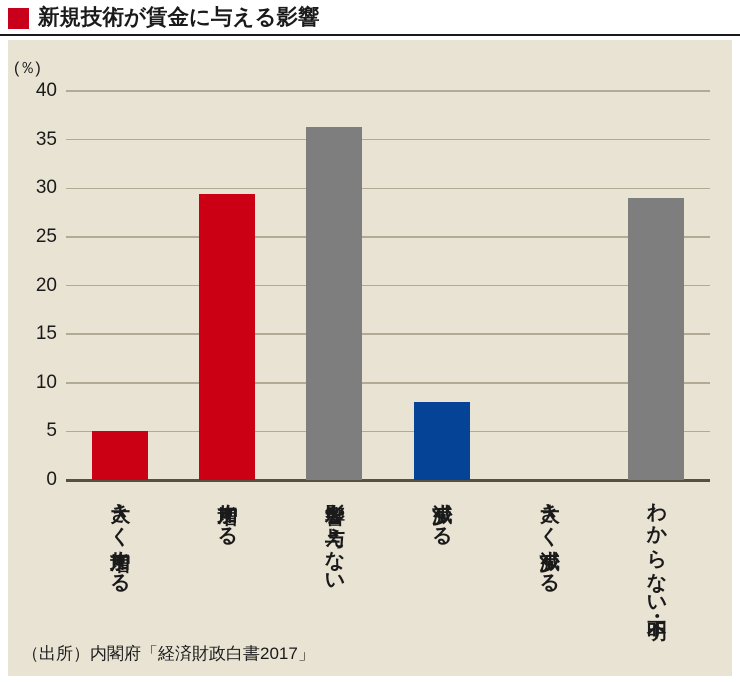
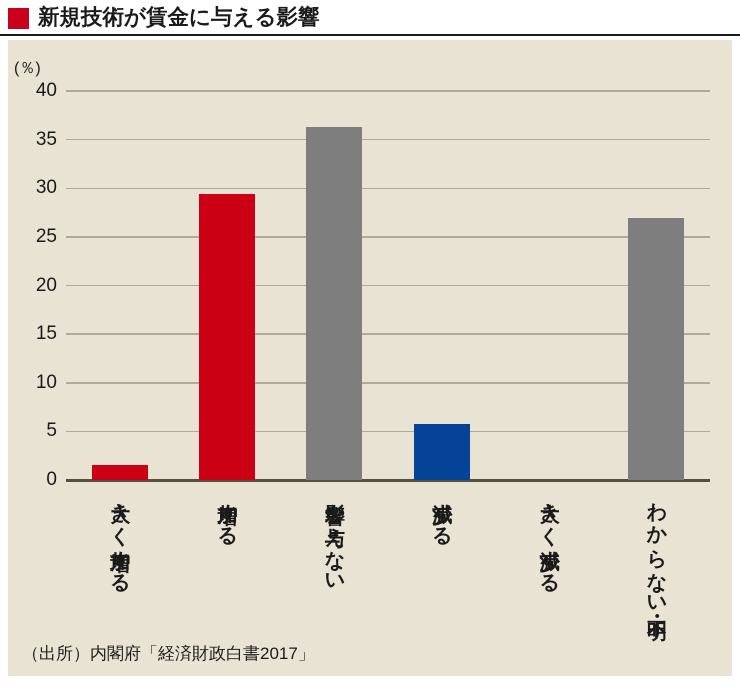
大きく増加する: 5 -> 2
減少する: 8 -> 6
わからない・不明: 29 -> 27
